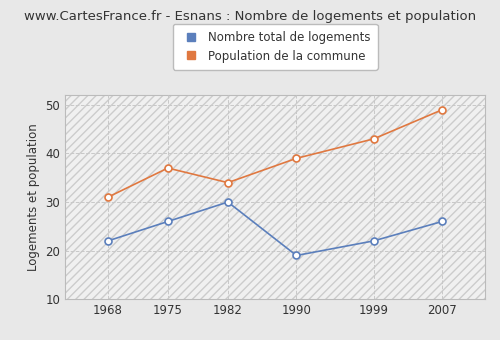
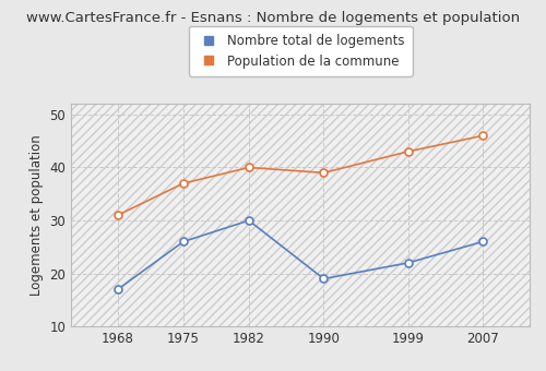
Nombre total de logements/1968: 22 -> 17
Population de la commune/1982: 34 -> 40
Population de la commune/2007: 49 -> 46
